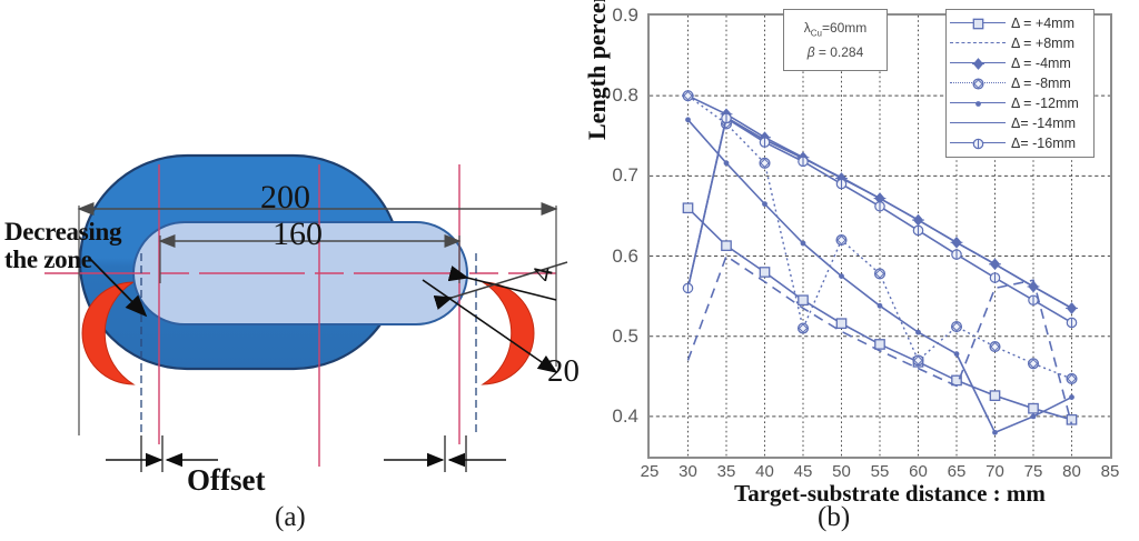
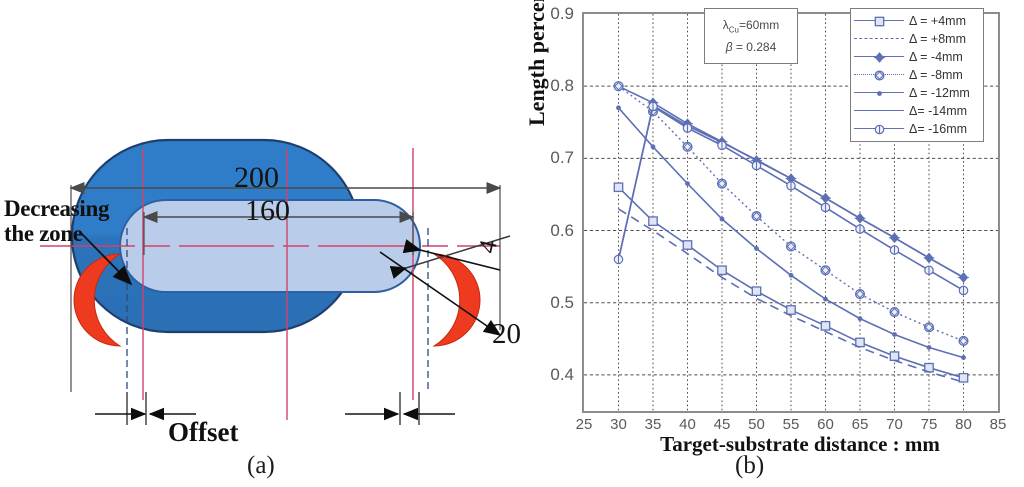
Δ = +8mm/30: 0.47 -> 0.63
Δ = -8mm/45: 0.51 -> 0.67
Δ = -8mm/60: 0.47 -> 0.55
Δ = +8mm/70: 0.56 -> 0.42
Δ = -12mm/70: 0.38 -> 0.46
Δ = +8mm/75: 0.57 -> 0.40
Δ = -12mm/75: 0.40 -> 0.44
